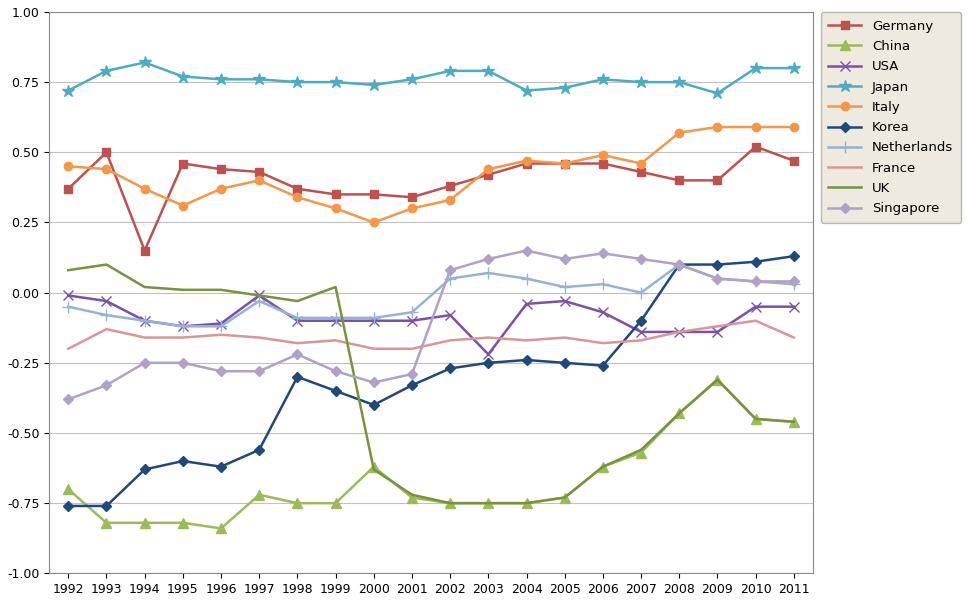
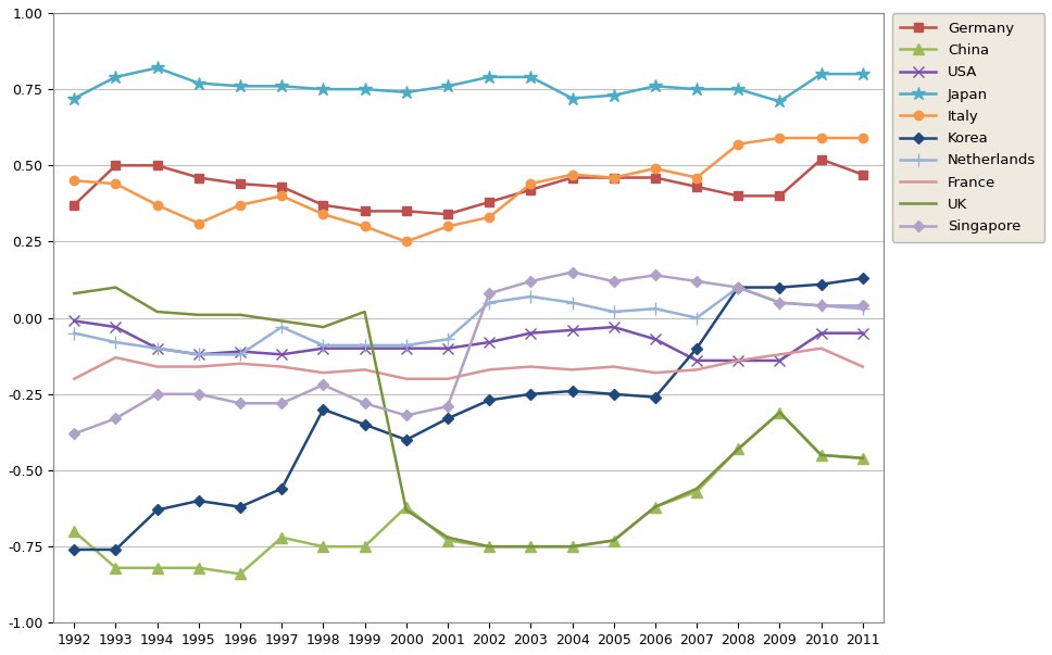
Germany/1994: 0.15 -> 0.50
USA/1997: -0.01 -> -0.12
USA/2003: -0.22 -> -0.05
